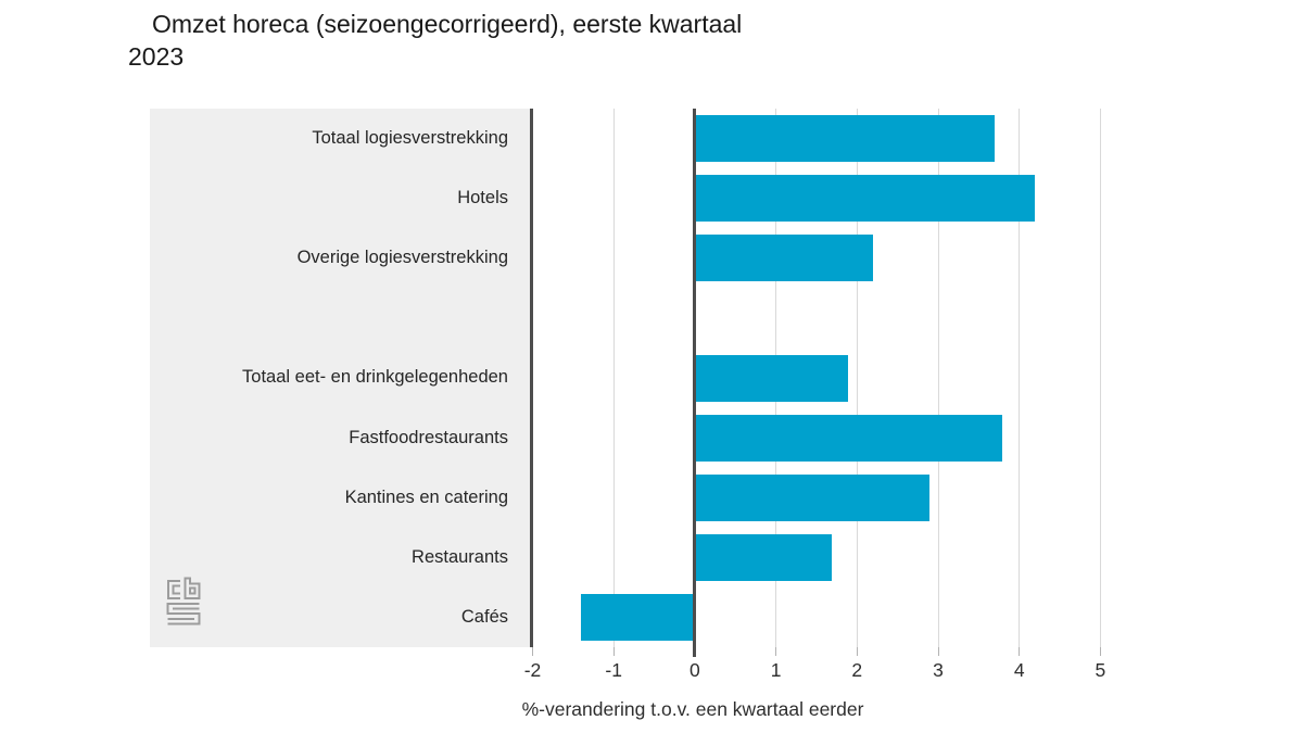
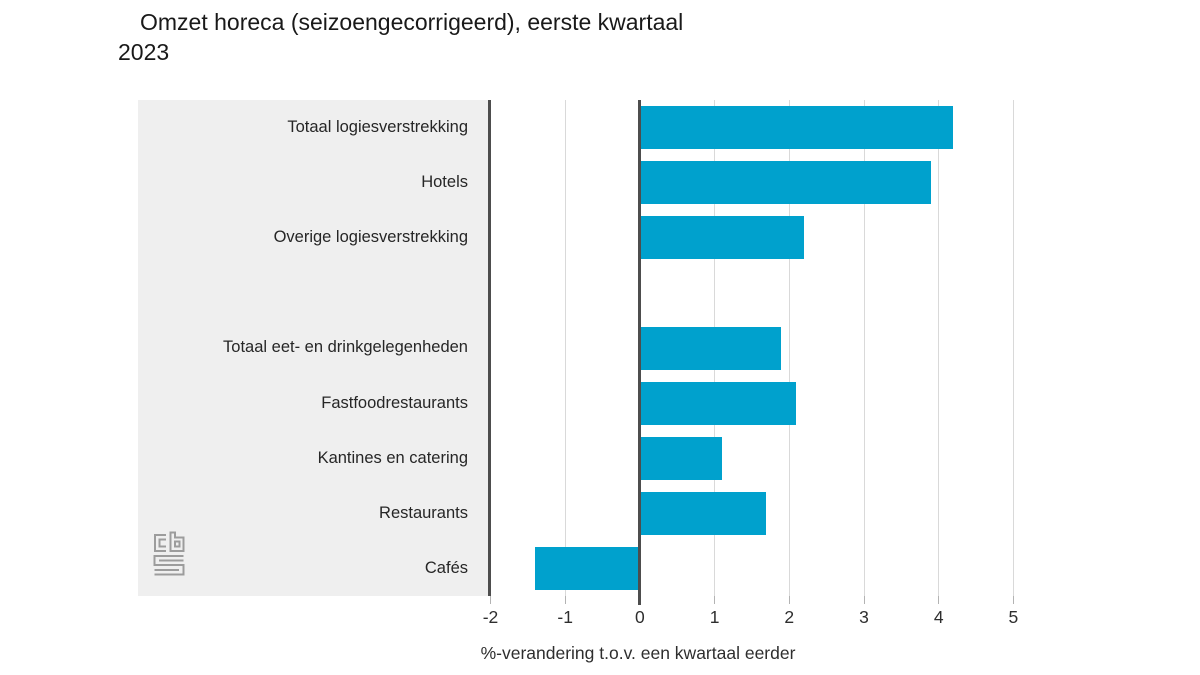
Totaal logiesverstrekking: 3.7 -> 4.2
Hotels: 4.2 -> 3.9
Fastfoodrestaurants: 3.8 -> 2.1
Kantines en catering: 2.9 -> 1.1
